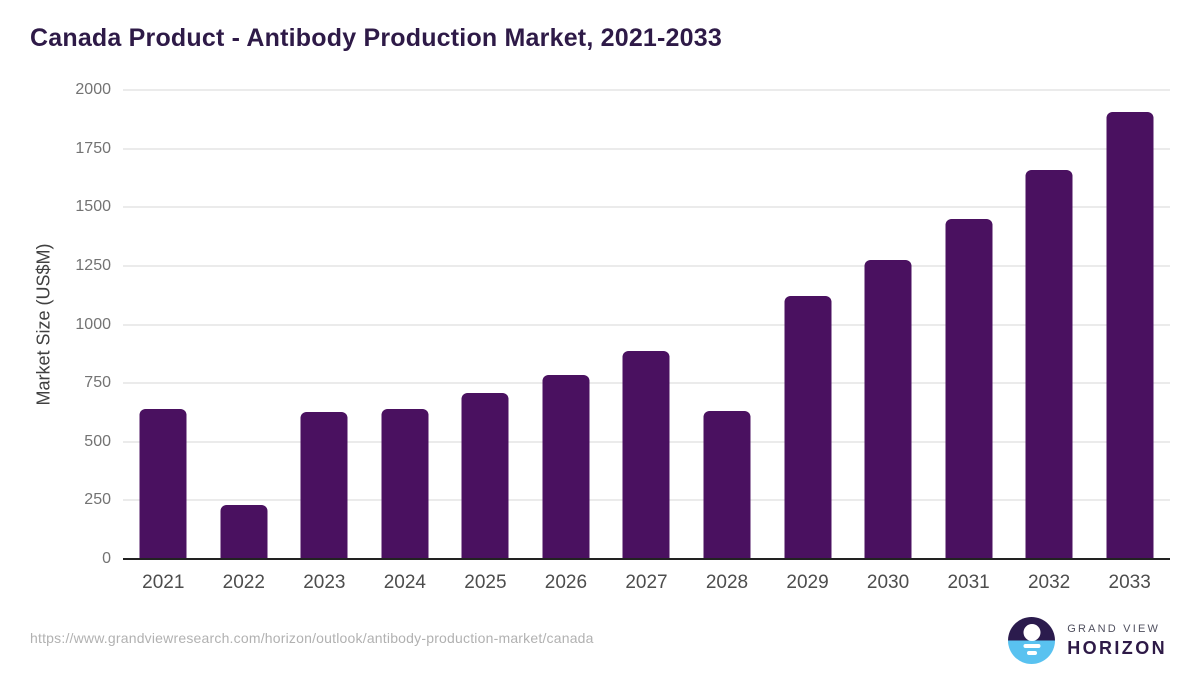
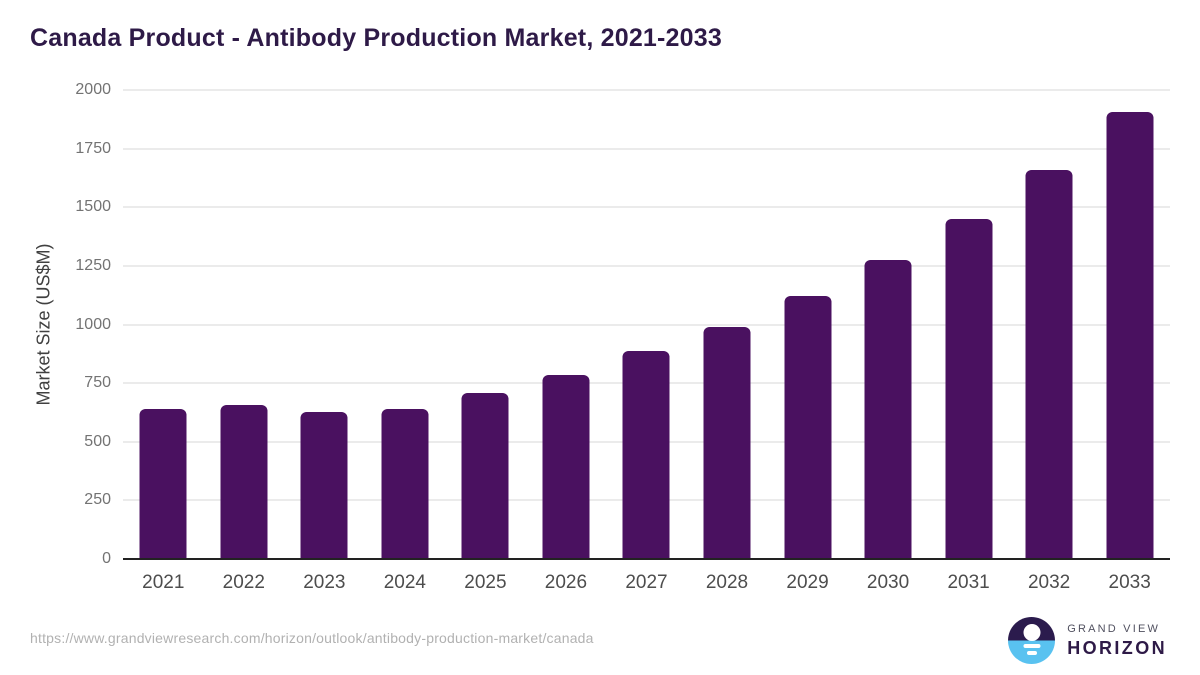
2022: 230 -> 660
2028: 630 -> 990
